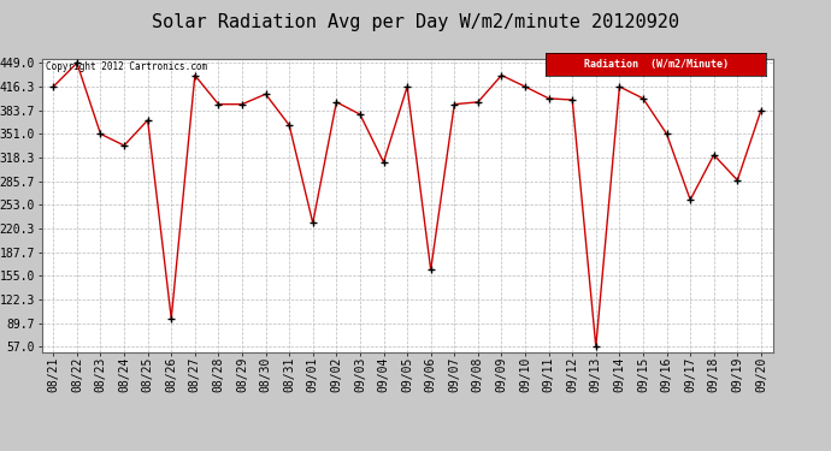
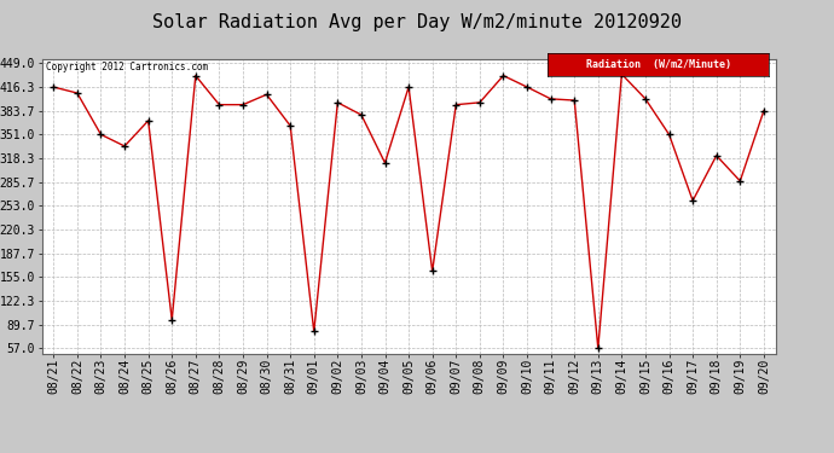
08/22: 449 -> 408
09/01: 228 -> 80
09/14: 416 -> 434
